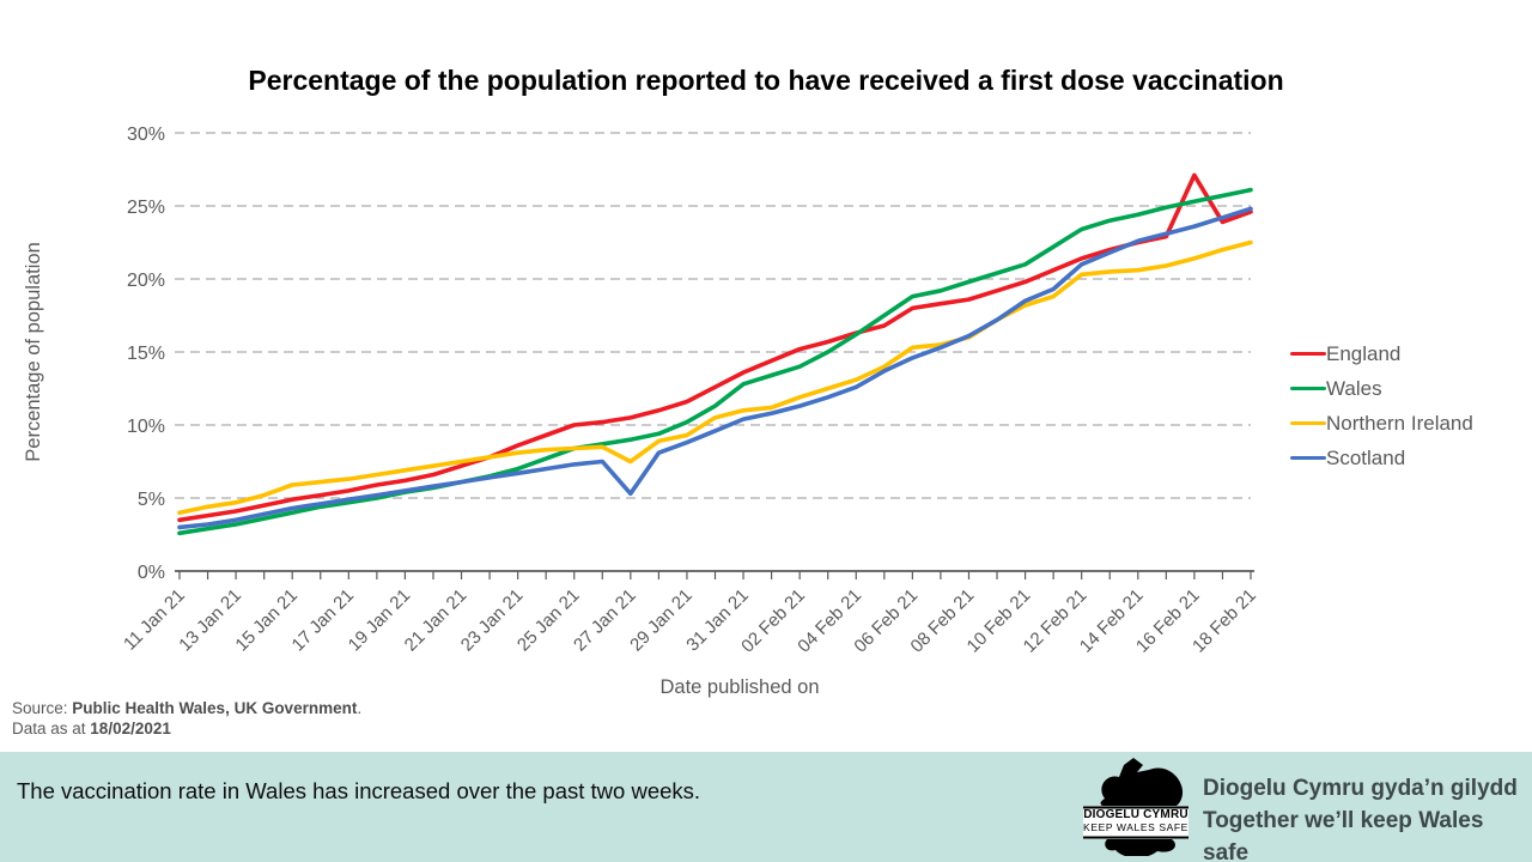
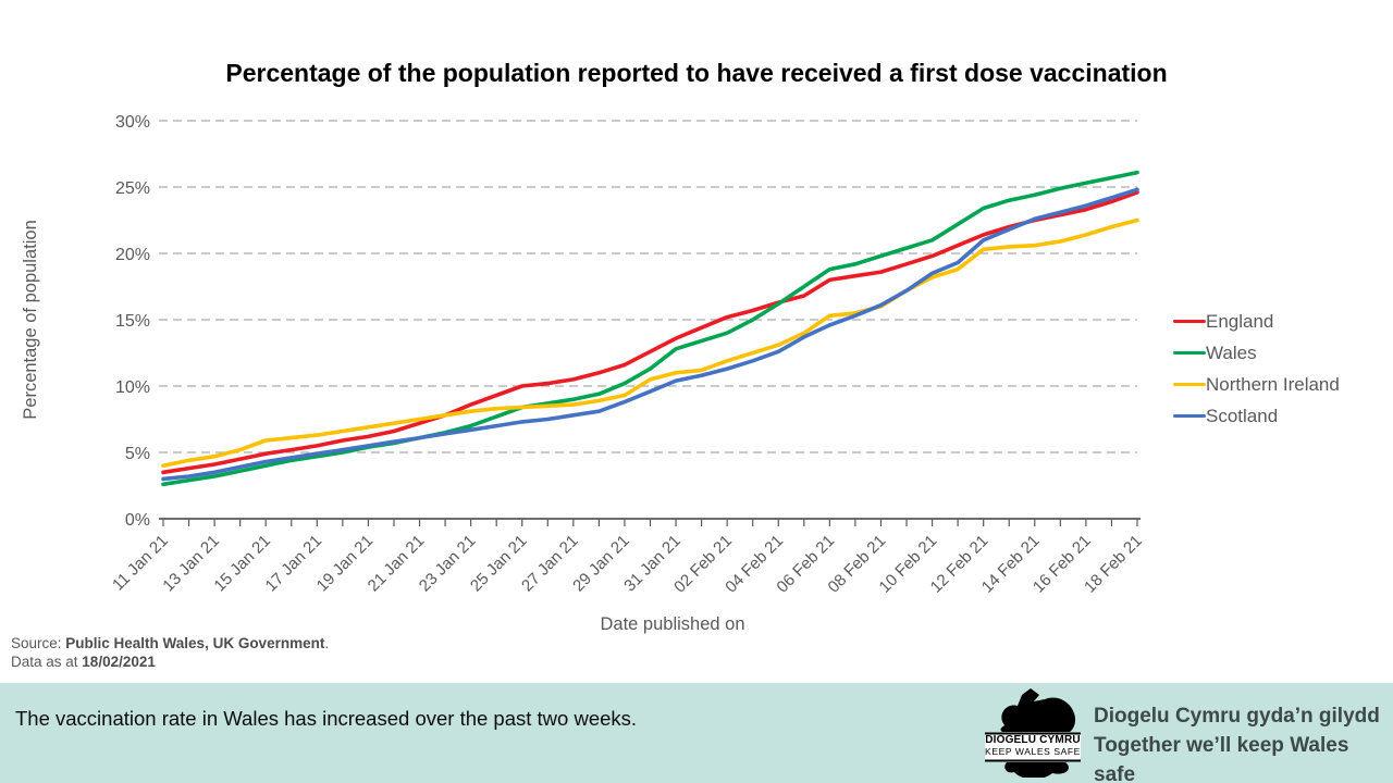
Northern Ireland/27 Jan 21: 7.5% -> 8.6%
Scotland/27 Jan 21: 5.3% -> 7.8%
England/16 Feb 21: 27.1% -> 23.3%
